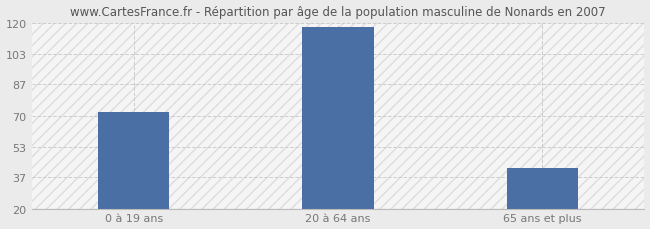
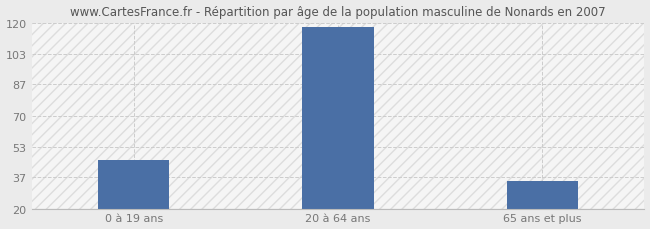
0 à 19 ans: 72 -> 46
65 ans et plus: 42 -> 35
